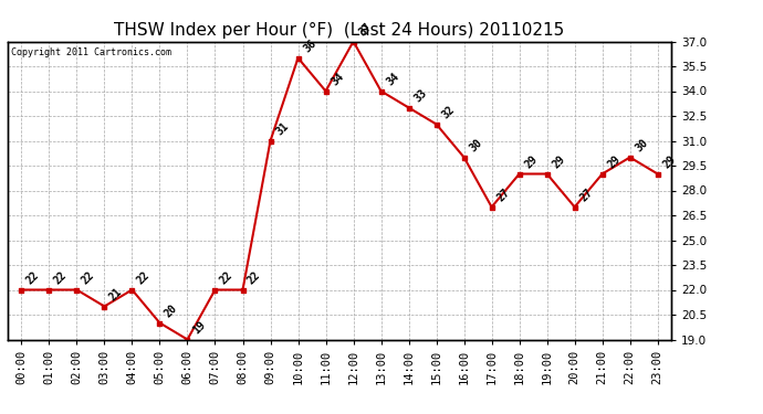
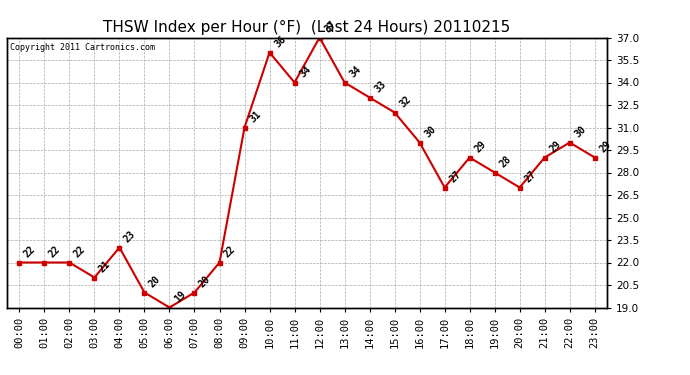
04:00: 22 -> 23
07:00: 22 -> 20
19:00: 29 -> 28
